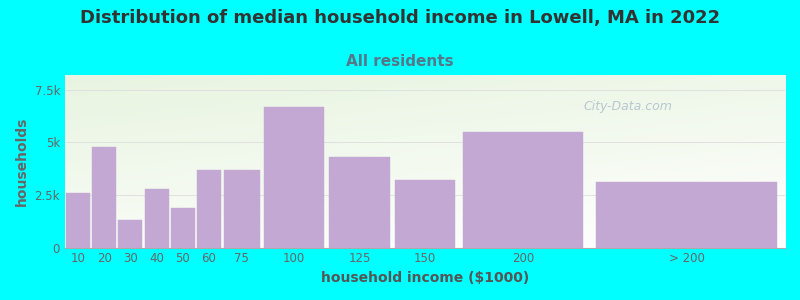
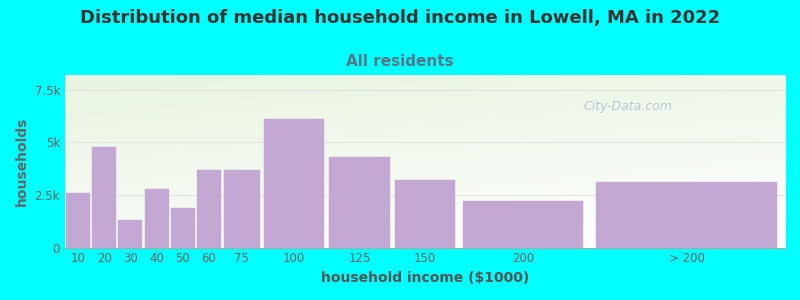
100: 6.7k -> 6.1k
200: 5.5k -> 2.2k
